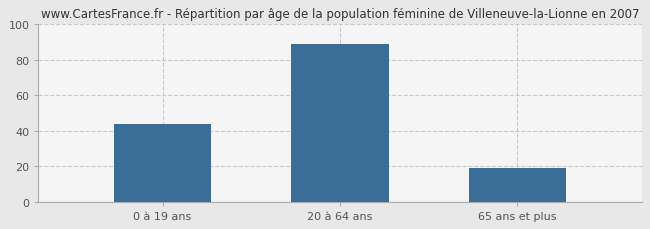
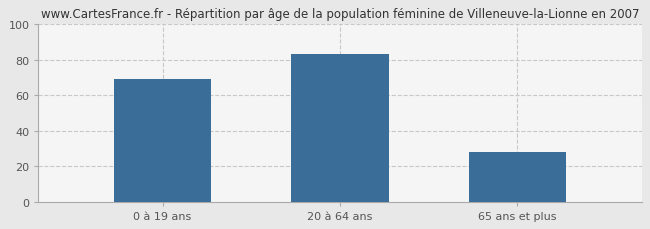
0 à 19 ans: 44 -> 69
20 à 64 ans: 89 -> 83
65 ans et plus: 19 -> 28
